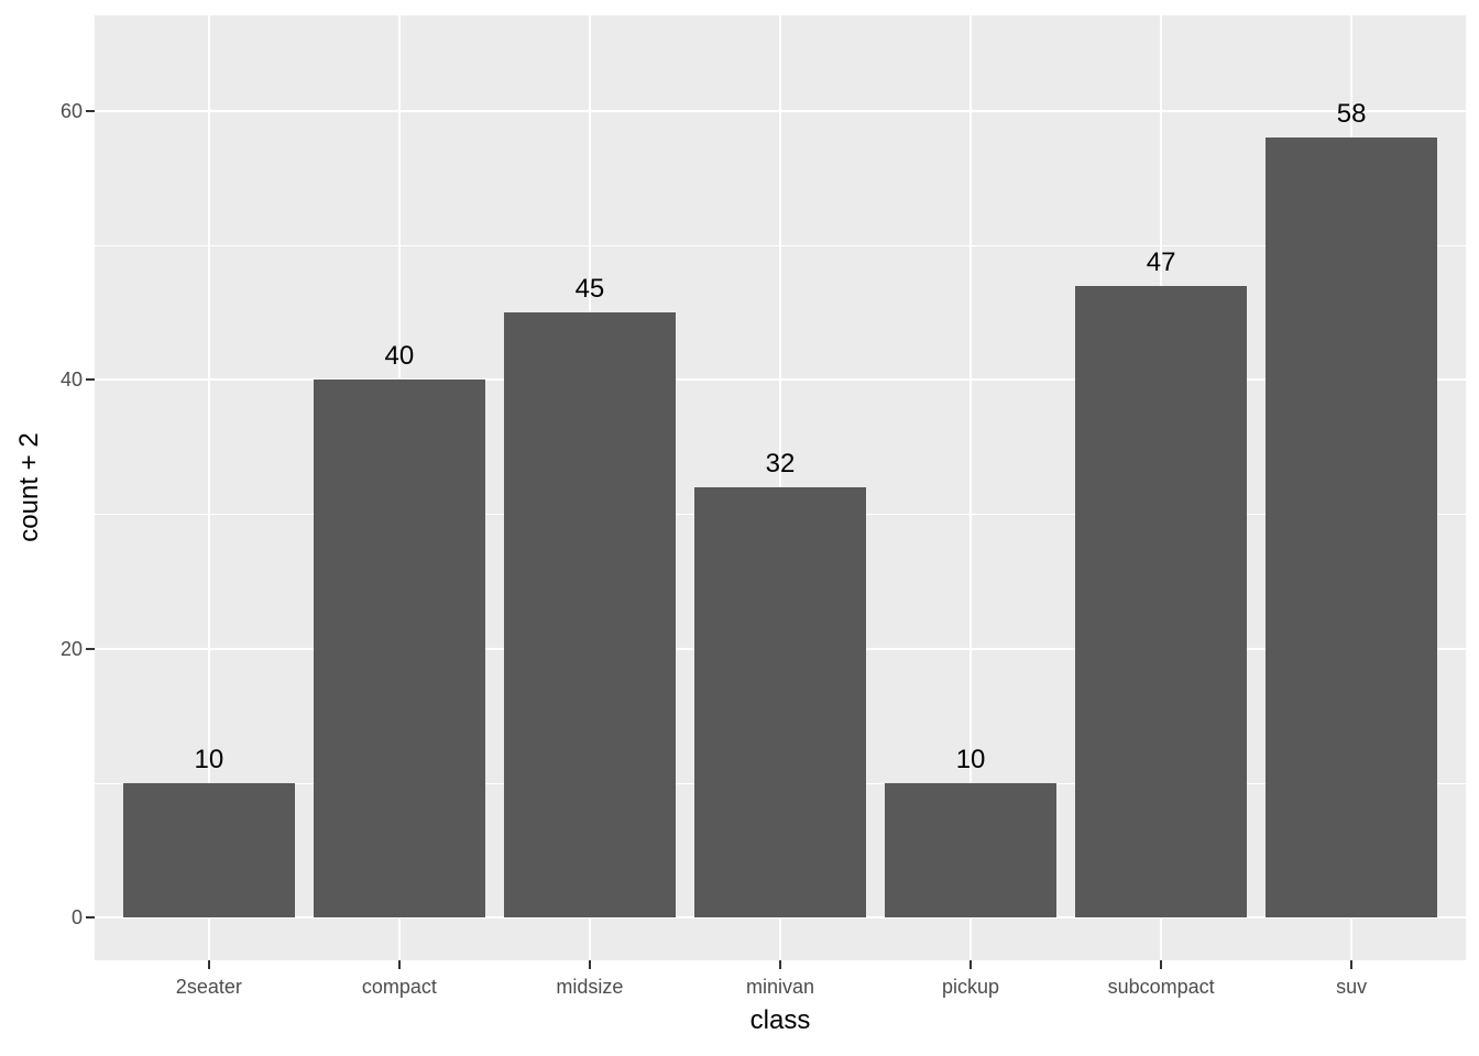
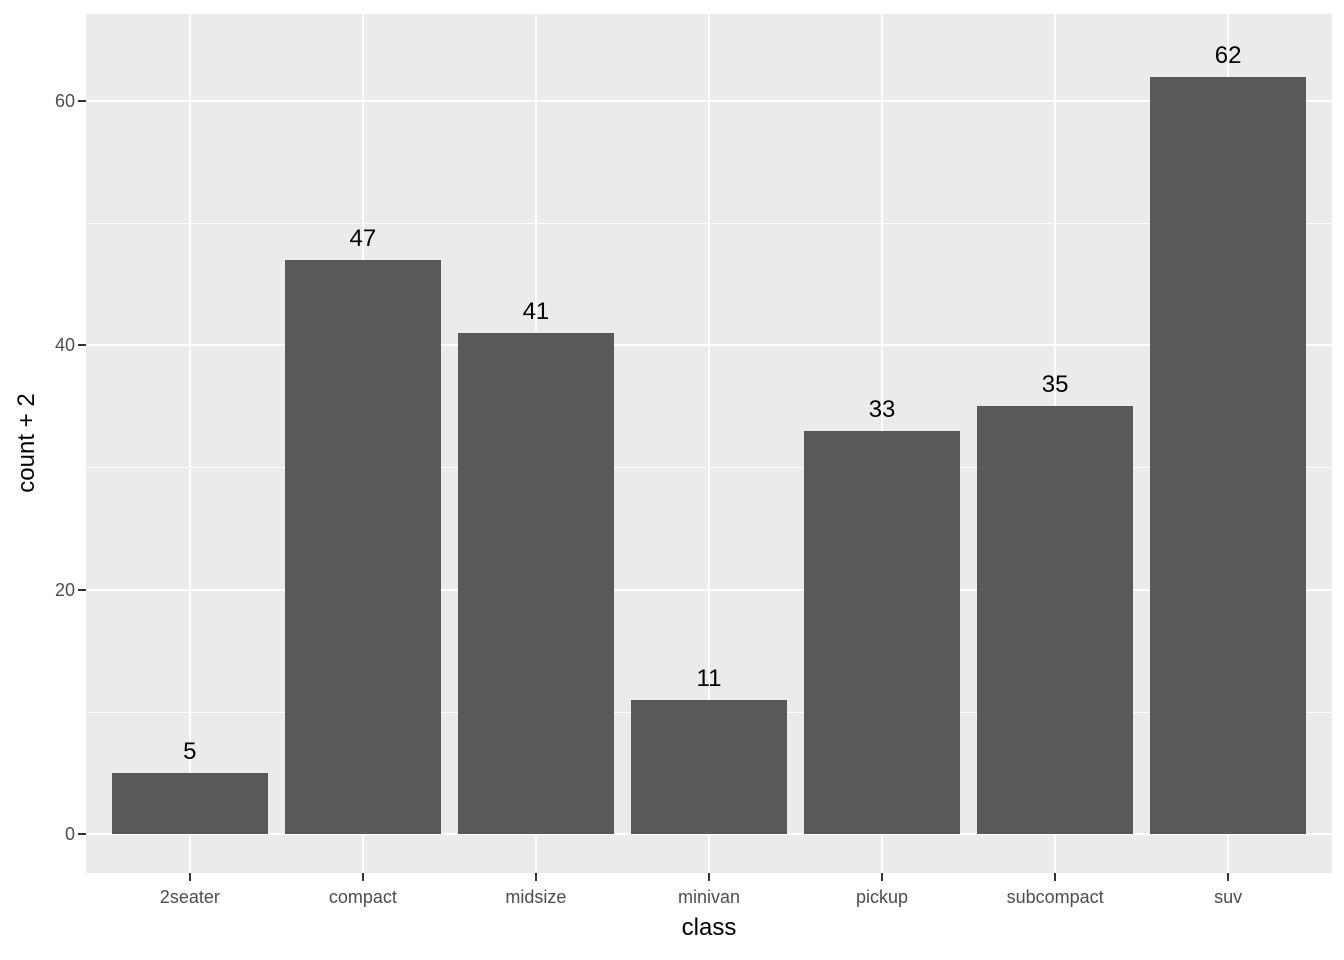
2seater: 10 -> 5
compact: 40 -> 47
midsize: 45 -> 41
minivan: 32 -> 11
pickup: 10 -> 33
subcompact: 47 -> 35
suv: 58 -> 62
